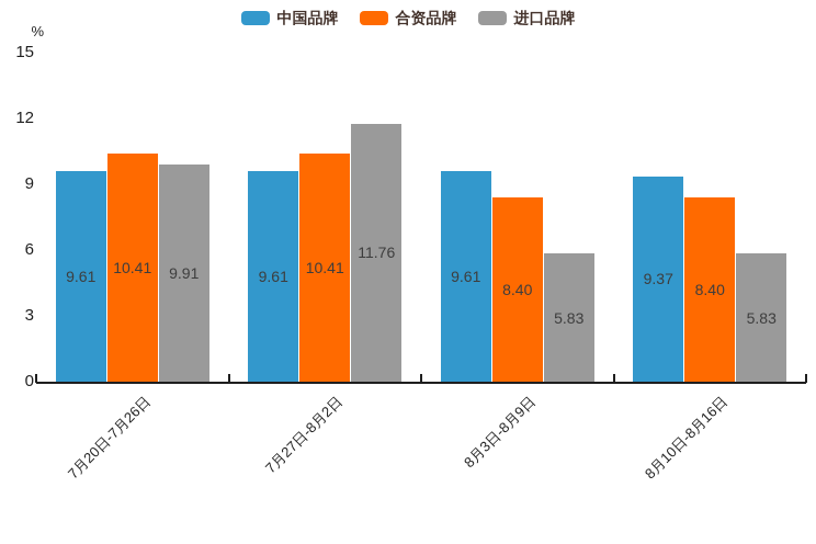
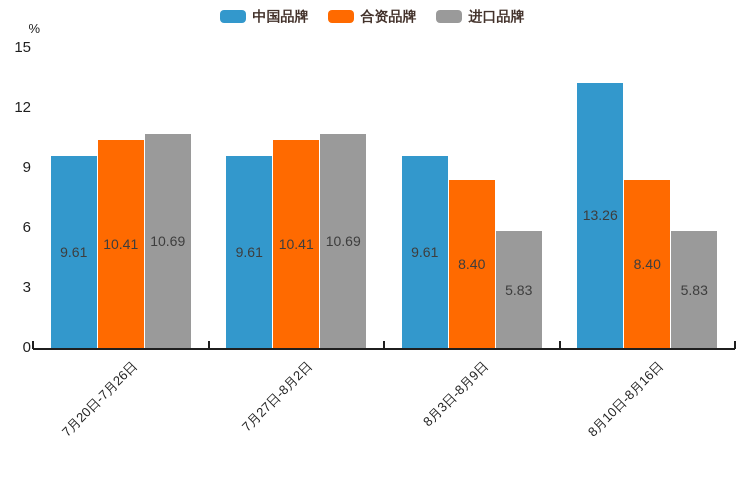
进口品牌/7月20日-7月26日: 9.91 -> 10.69
进口品牌/7月27日-8月2日: 11.76 -> 10.69
中国品牌/8月10日-8月16日: 9.37 -> 13.26
